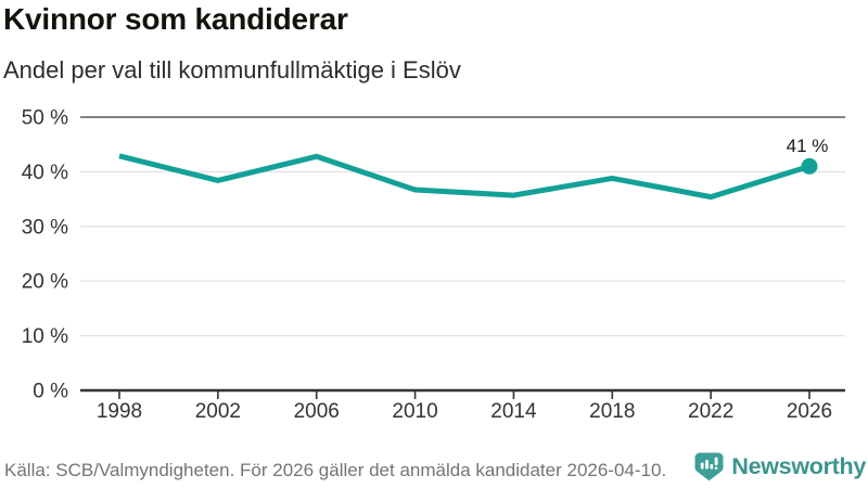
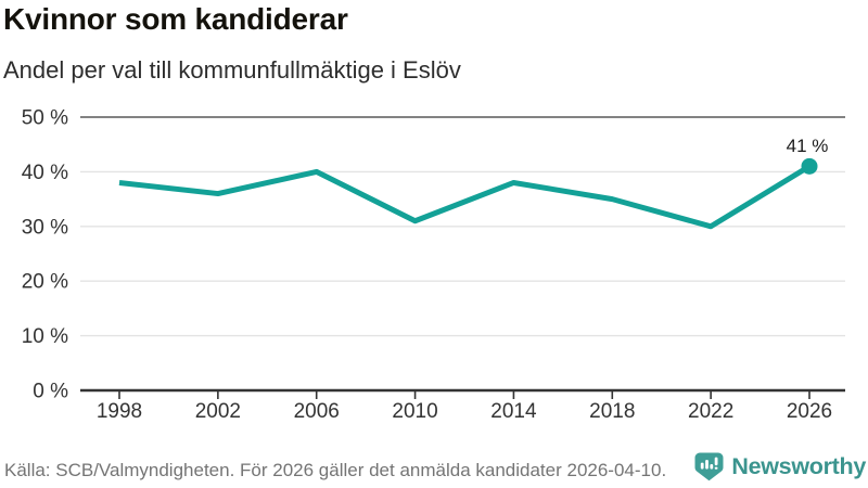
1998: 43% -> 38%
2002: 38% -> 36%
2006: 43% -> 40%
2010: 37% -> 31%
2014: 36% -> 38%
2018: 39% -> 35%
2022: 35% -> 30%
